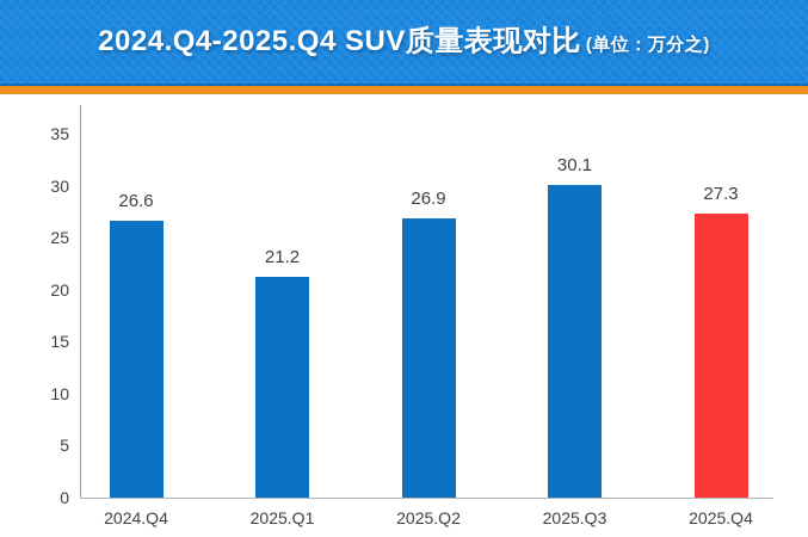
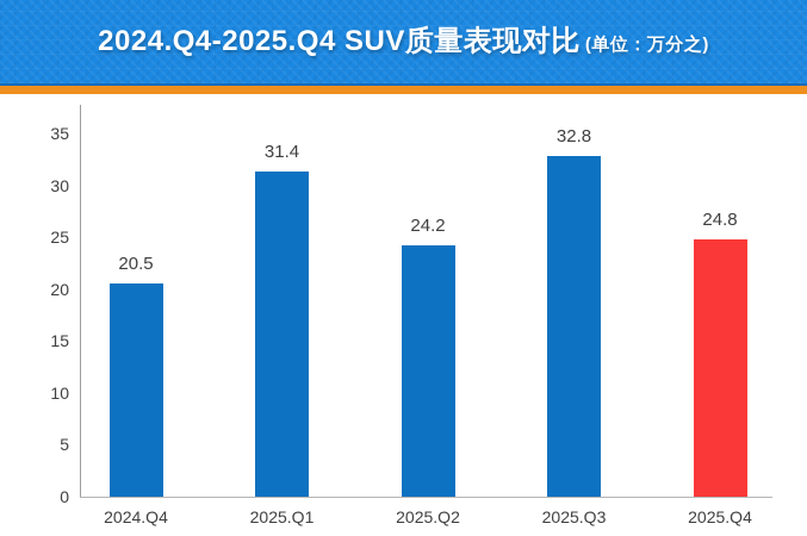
2024.Q4: 26.6 -> 20.5
2025.Q1: 21.2 -> 31.4
2025.Q2: 26.9 -> 24.2
2025.Q3: 30.1 -> 32.8
2025.Q4: 27.3 -> 24.8
